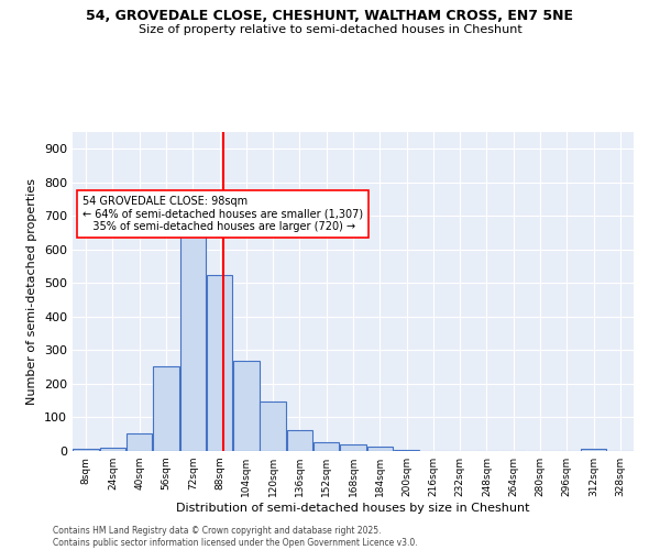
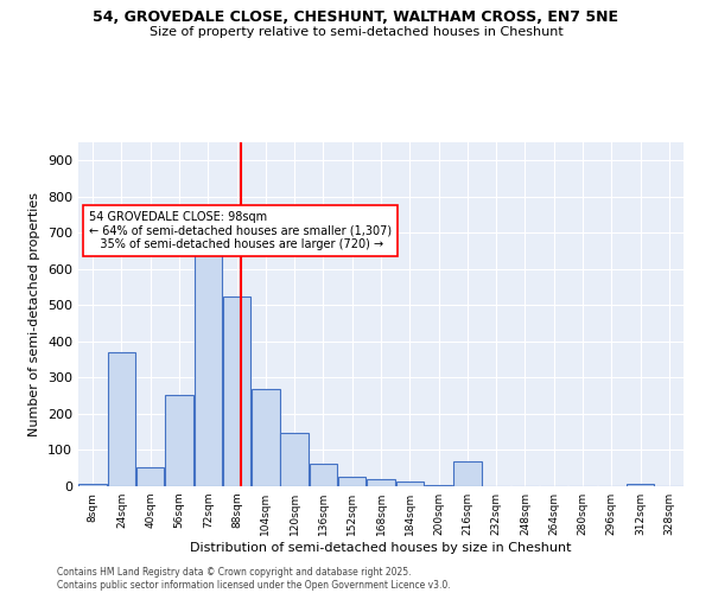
24sqm: 11 -> 370
216sqm: 1 -> 70
